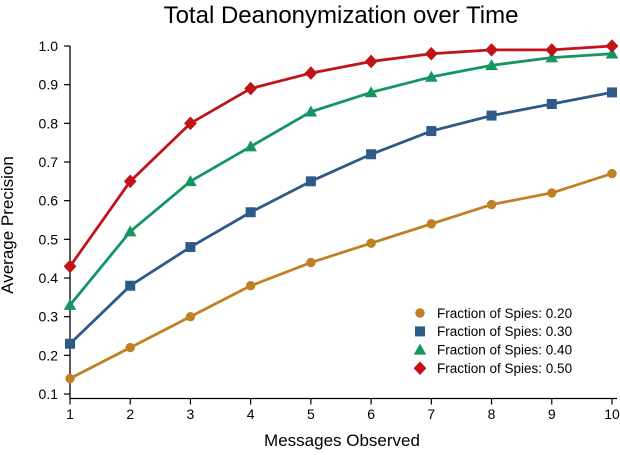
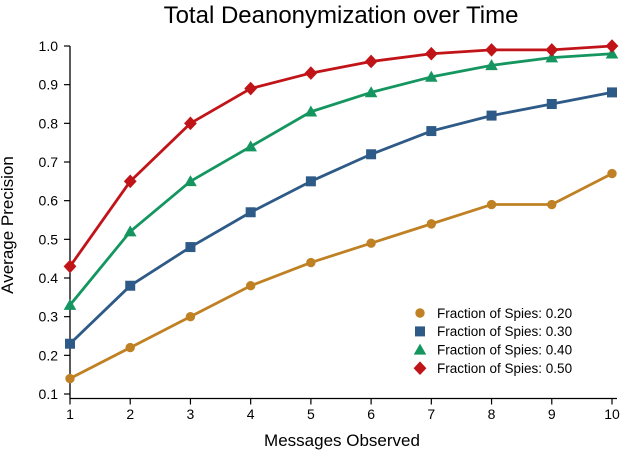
Fraction of Spies: 0.20/9: 0.62 -> 0.59
